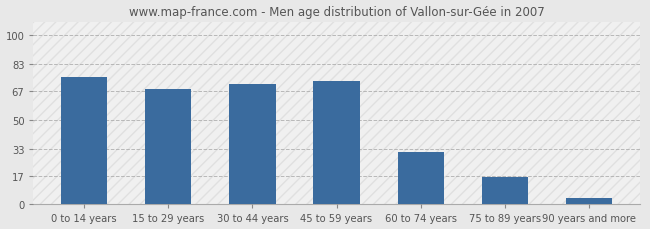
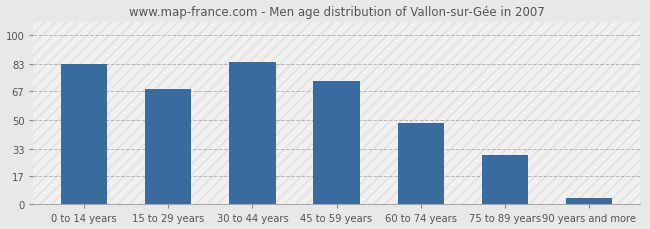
0 to 14 years: 75 -> 83
30 to 44 years: 71 -> 84
60 to 74 years: 31 -> 48
75 to 89 years: 16 -> 29
